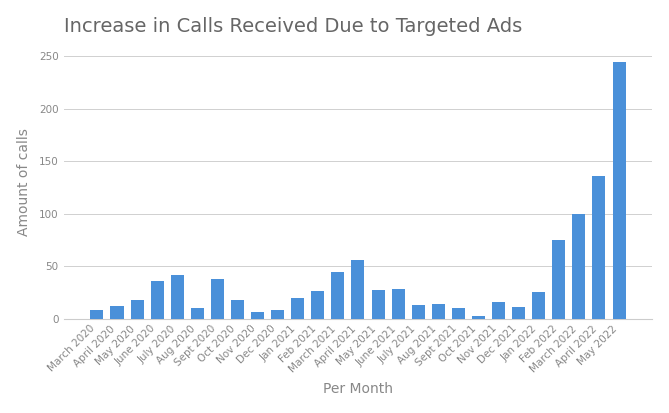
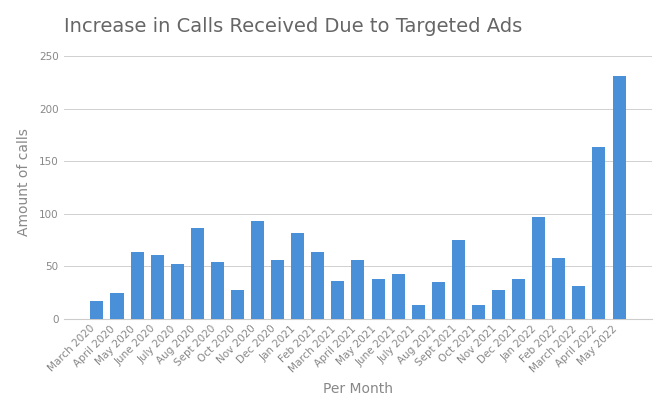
March 2020: 8 -> 17
April 2020: 12 -> 24
May 2020: 18 -> 63
June 2020: 36 -> 61
July 2020: 42 -> 52
Aug 2020: 10 -> 86
Sept 2020: 38 -> 54
Oct 2020: 18 -> 27
Nov 2020: 6 -> 93
Dec 2020: 8 -> 56
Jan 2021: 20 -> 82
Feb 2021: 26 -> 63
March 2021: 44 -> 36
May 2021: 27 -> 38
June 2021: 28 -> 43
Aug 2021: 14 -> 35
Sept 2021: 10 -> 75
Oct 2021: 3 -> 13
Nov 2021: 16 -> 27
Dec 2021: 11 -> 38
Jan 2022: 25 -> 97
Feb 2022: 75 -> 58
March 2022: 100 -> 31
April 2022: 136 -> 163
May 2022: 244 -> 231
